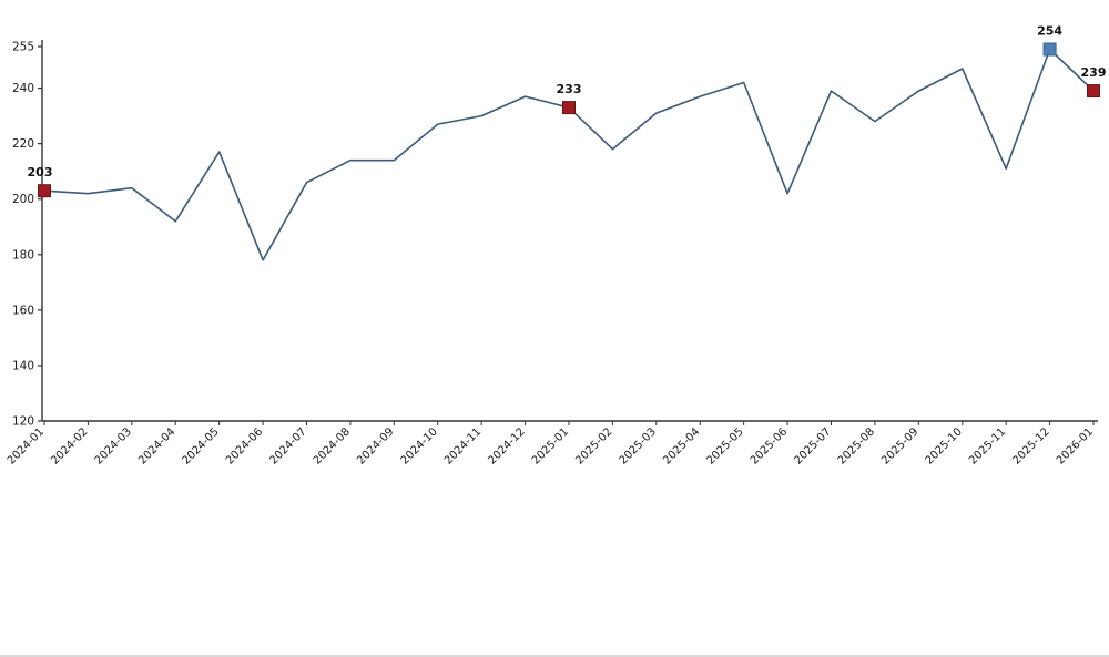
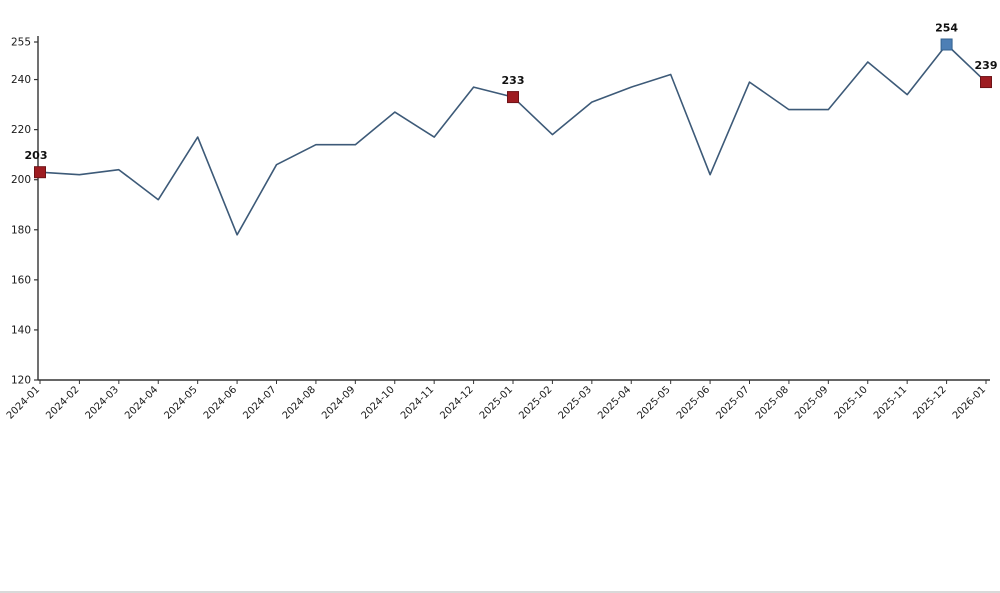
2024-11: 230 -> 217
2025-09: 239 -> 228
2025-11: 211 -> 234
